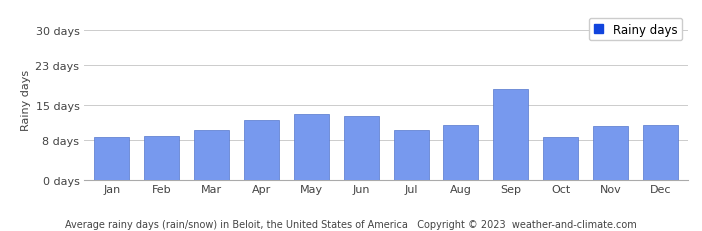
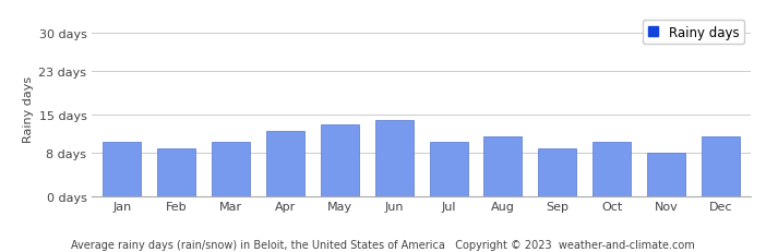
Jan: 8.6 days -> 10.0 days
Jun: 12.8 days -> 13.9 days
Sep: 18.2 days -> 8.8 days
Oct: 8.6 days -> 9.9 days
Nov: 10.8 days -> 7.9 days
